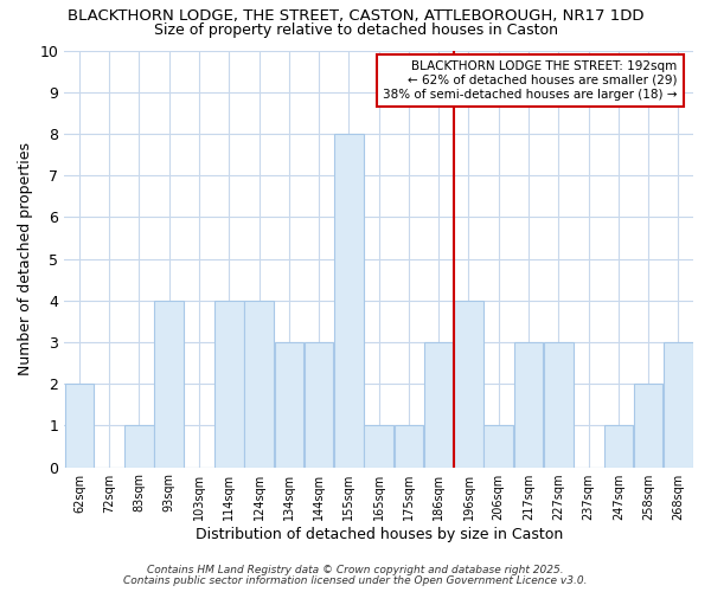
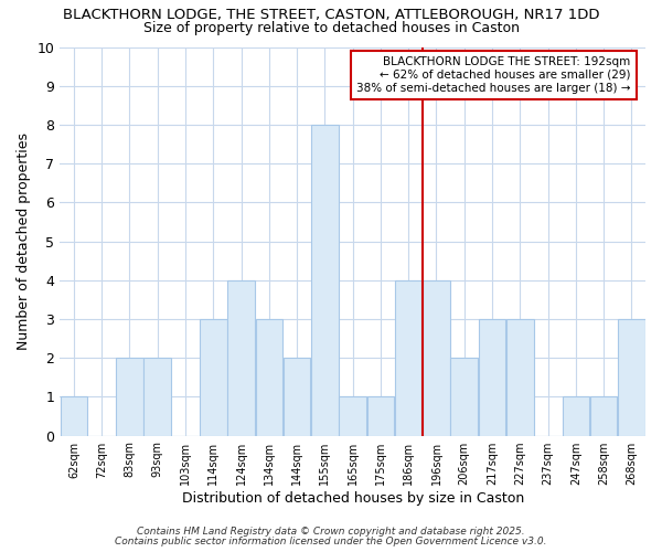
62sqm: 2 -> 1
83sqm: 1 -> 2
93sqm: 4 -> 2
114sqm: 4 -> 3
144sqm: 3 -> 2
186sqm: 3 -> 4
206sqm: 1 -> 2
258sqm: 2 -> 1
